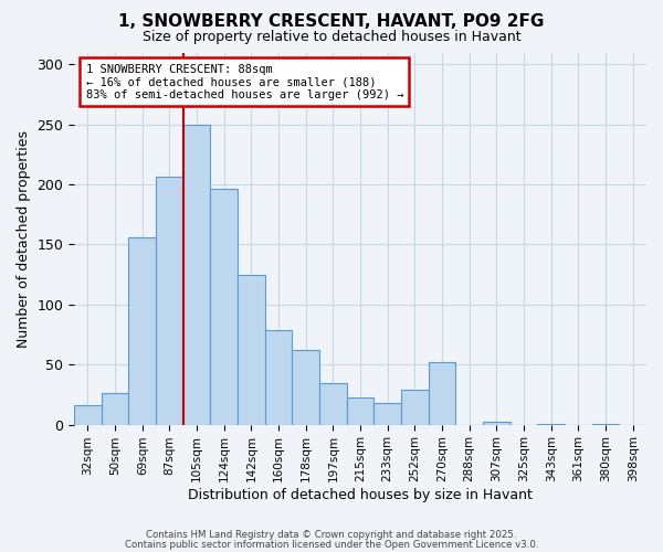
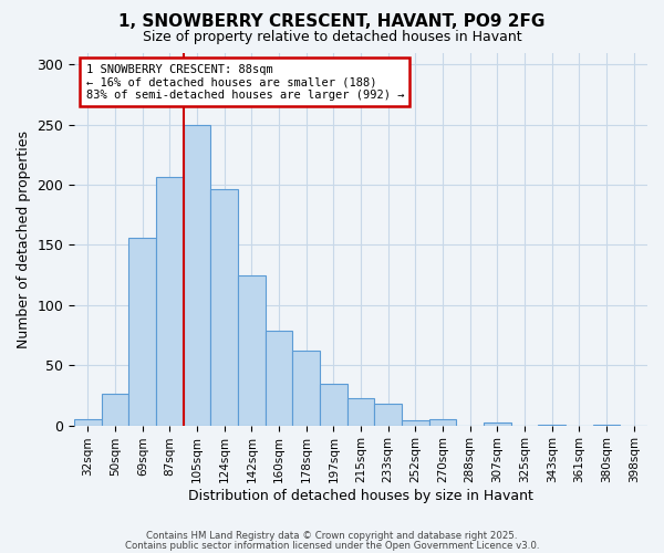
32sqm: 16 -> 5
252sqm: 29 -> 4
270sqm: 52 -> 5
